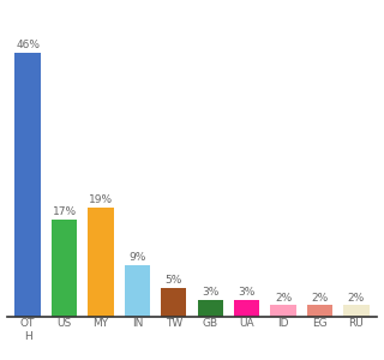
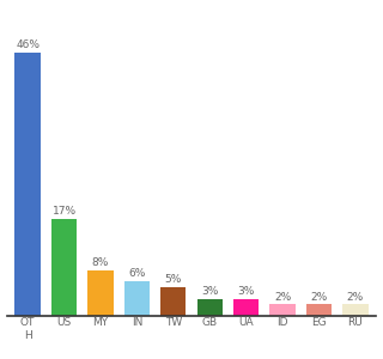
MY: 19% -> 8%
IN: 9% -> 6%
